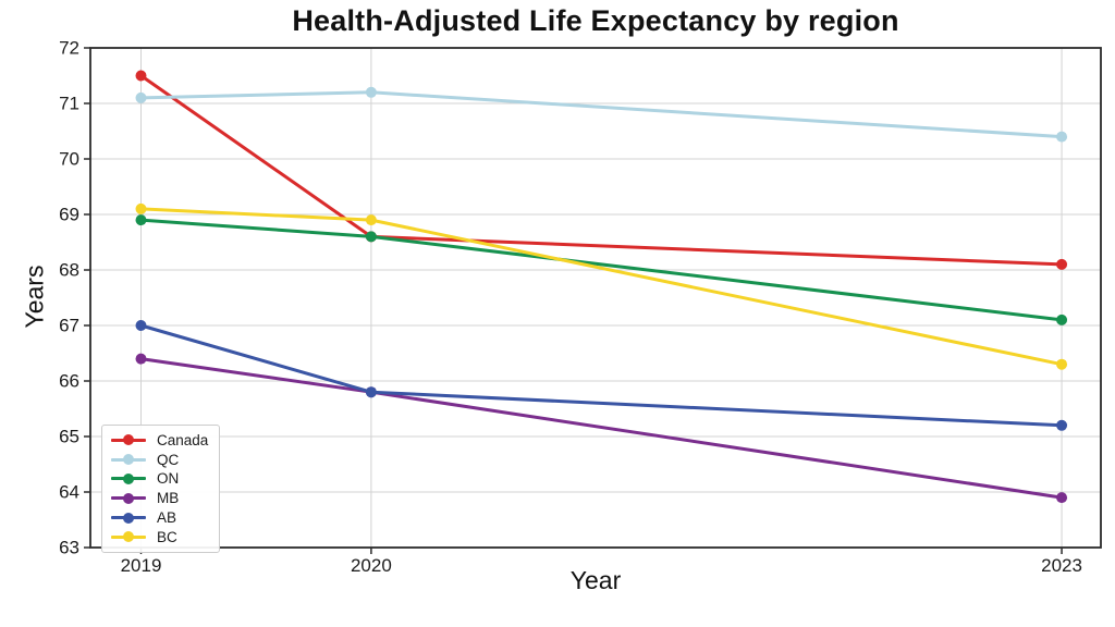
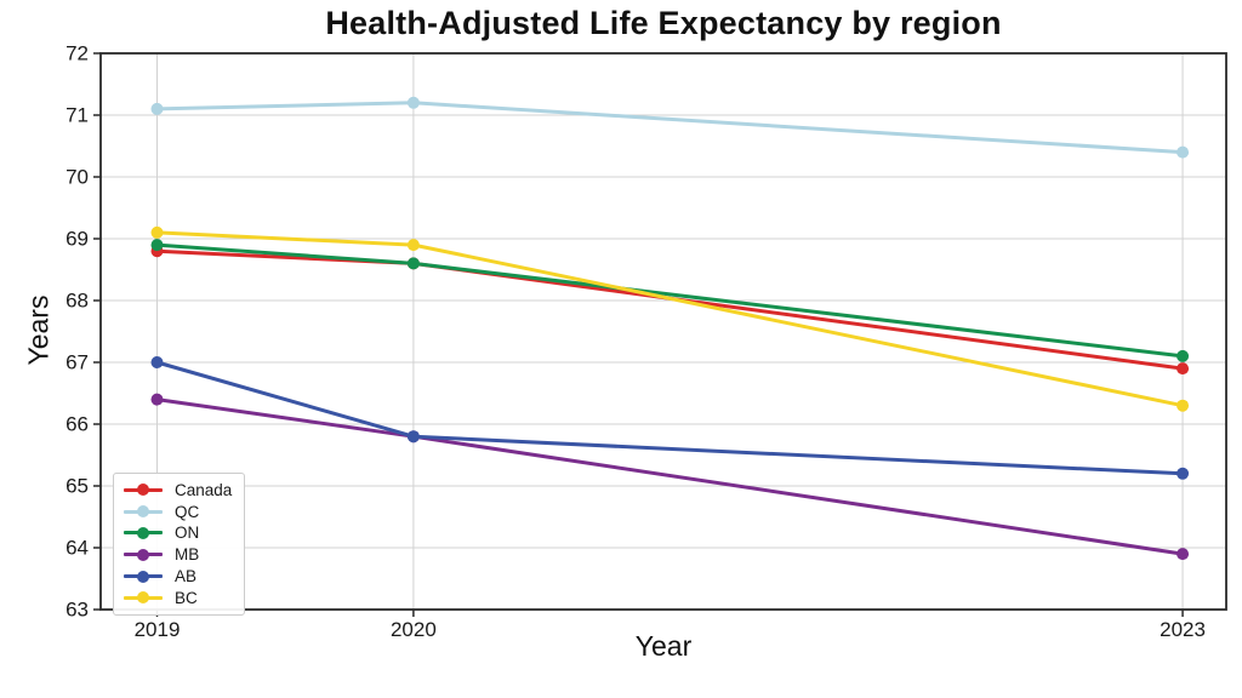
Canada/2019: 71.5 -> 68.8
Canada/2023: 68.1 -> 66.9
